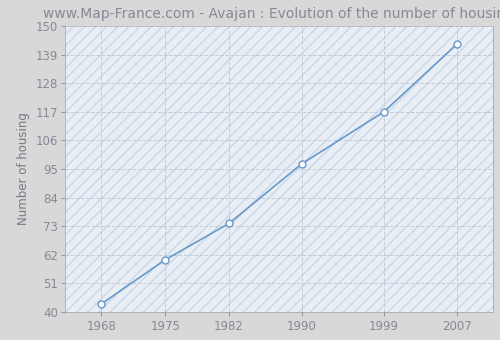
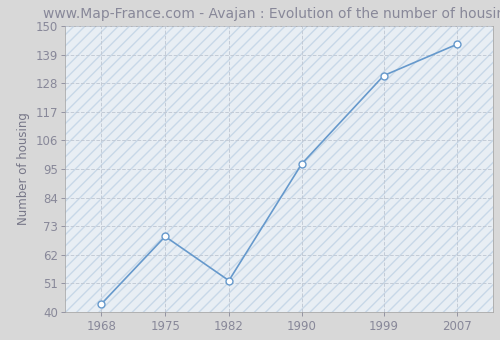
1975: 60 -> 69
1982: 74 -> 52
1999: 117 -> 131
